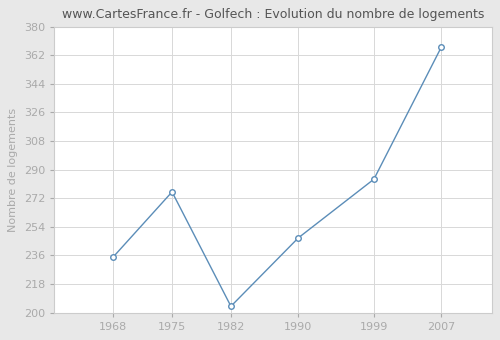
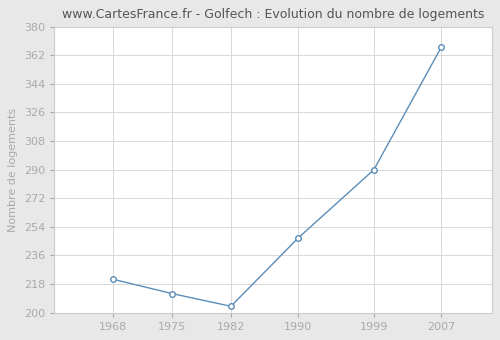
1968: 235 -> 221
1975: 276 -> 212
1999: 284 -> 290
